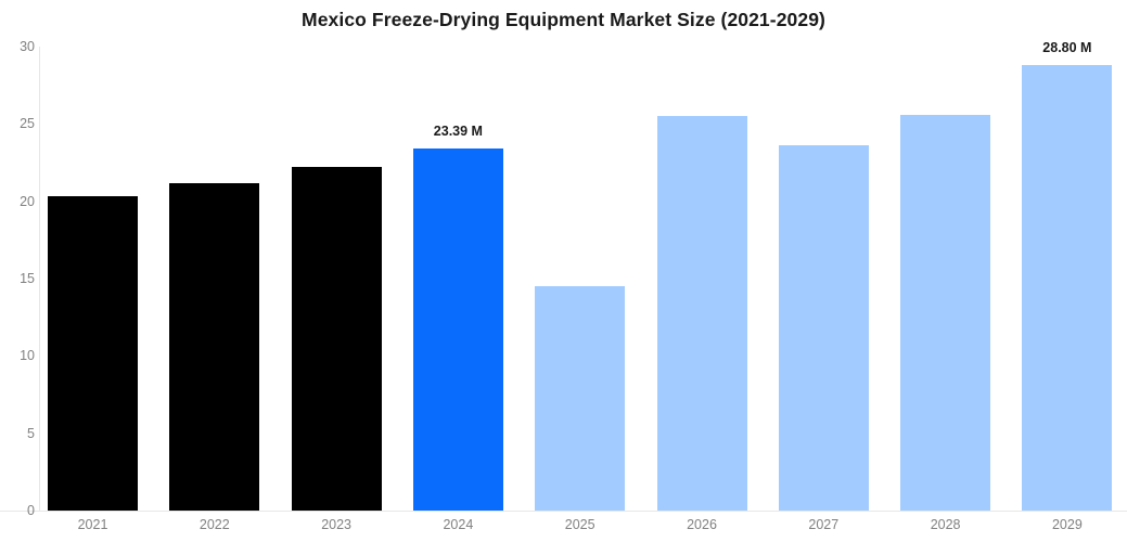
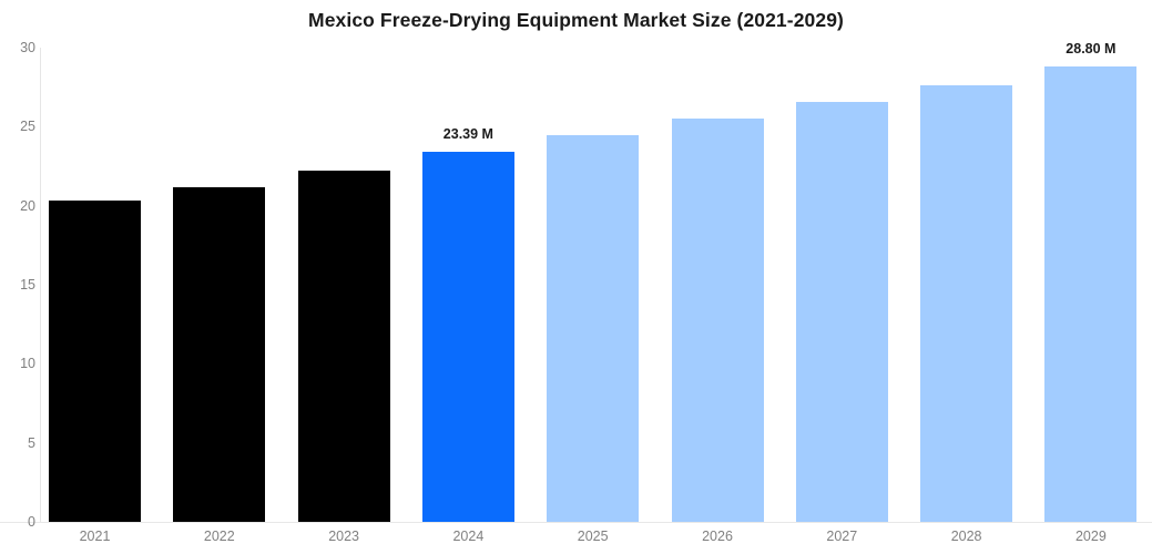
2025: 14.5 -> 24.4
2027: 23.6 -> 26.6
2028: 25.6 -> 27.6
